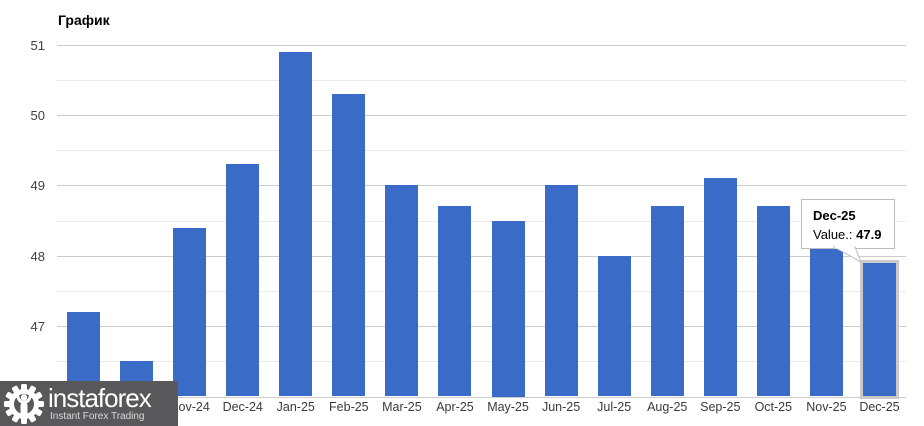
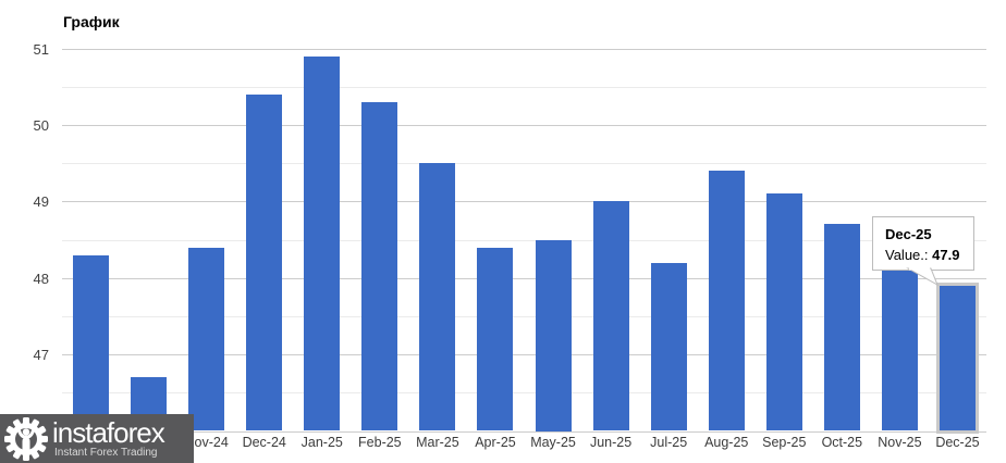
Sep-24: 47.2 -> 48.3
Oct-24: 46.5 -> 46.7
Dec-24: 49.3 -> 50.4
Mar-25: 49.0 -> 49.5
Apr-25: 48.7 -> 48.4
Jul-25: 48.0 -> 48.2
Aug-25: 48.7 -> 49.4
